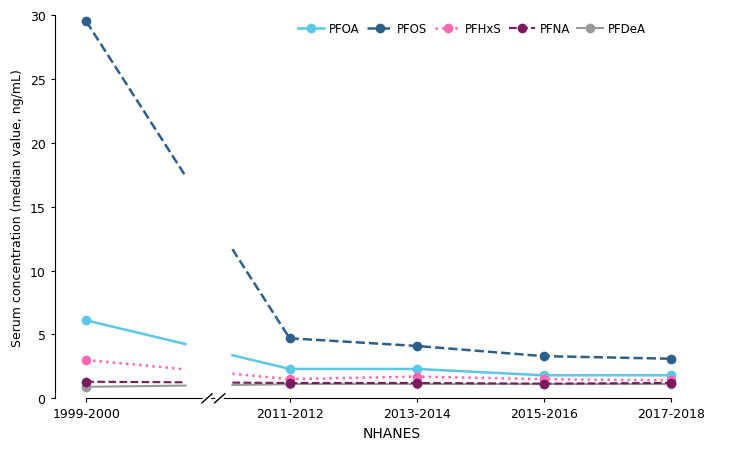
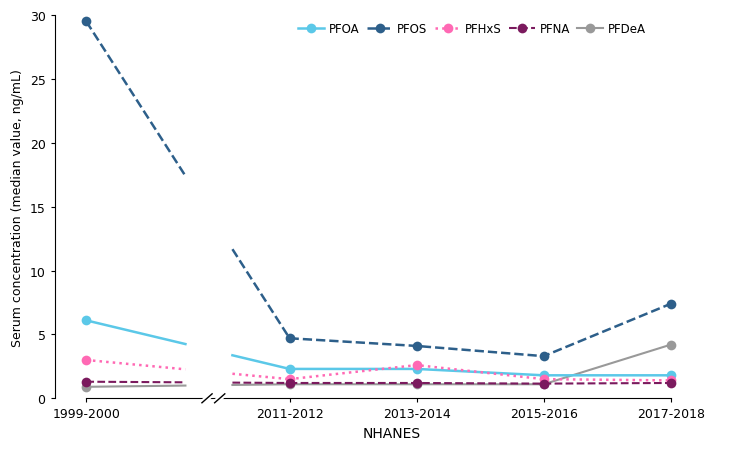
PFHxS/2013-2014: 1.7 -> 2.6
PFOS/2017-2018: 3.1 -> 7.4
PFDeA/2017-2018: 1.1 -> 4.2
